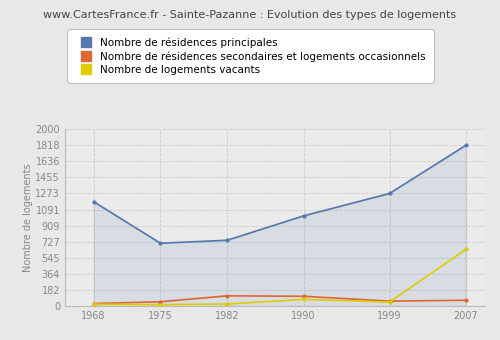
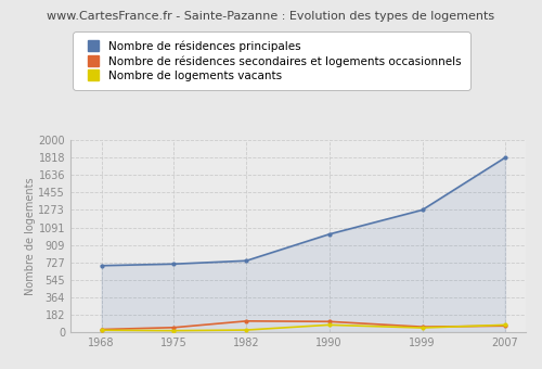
Nombre de résidences principales/1968: 1180 -> 690
Nombre de logements vacants/2007: 640 -> 80
